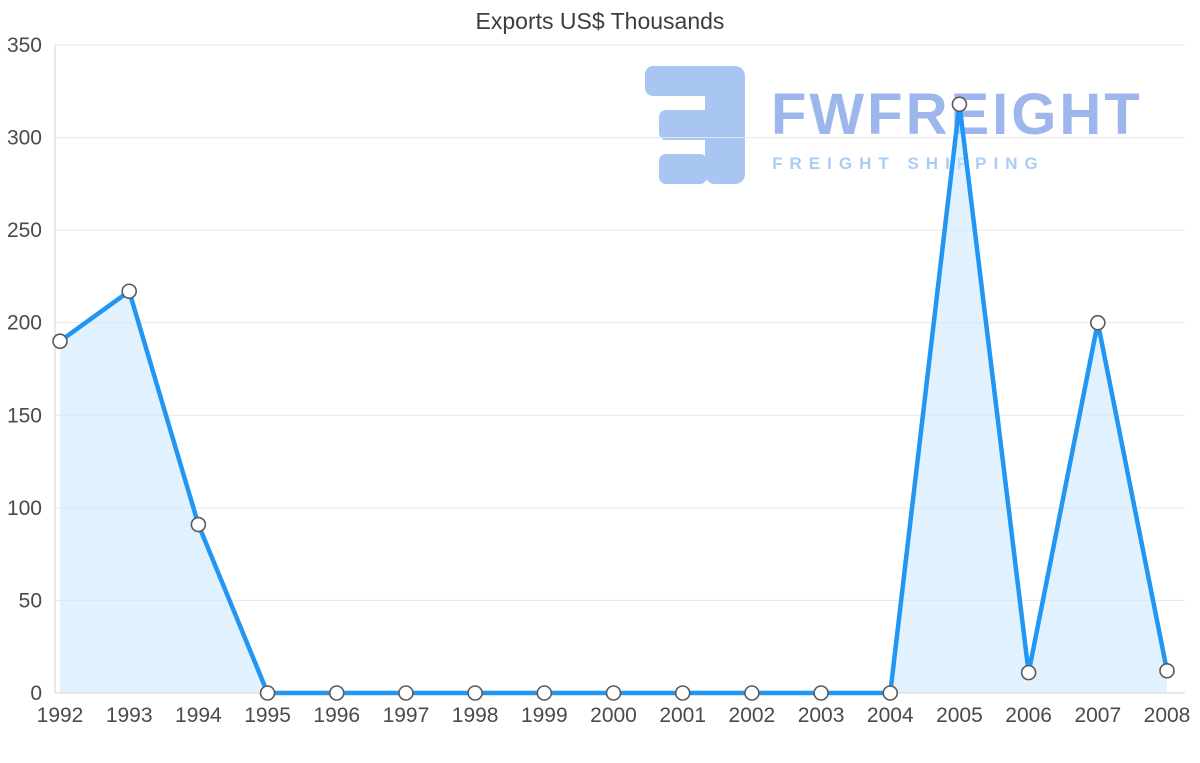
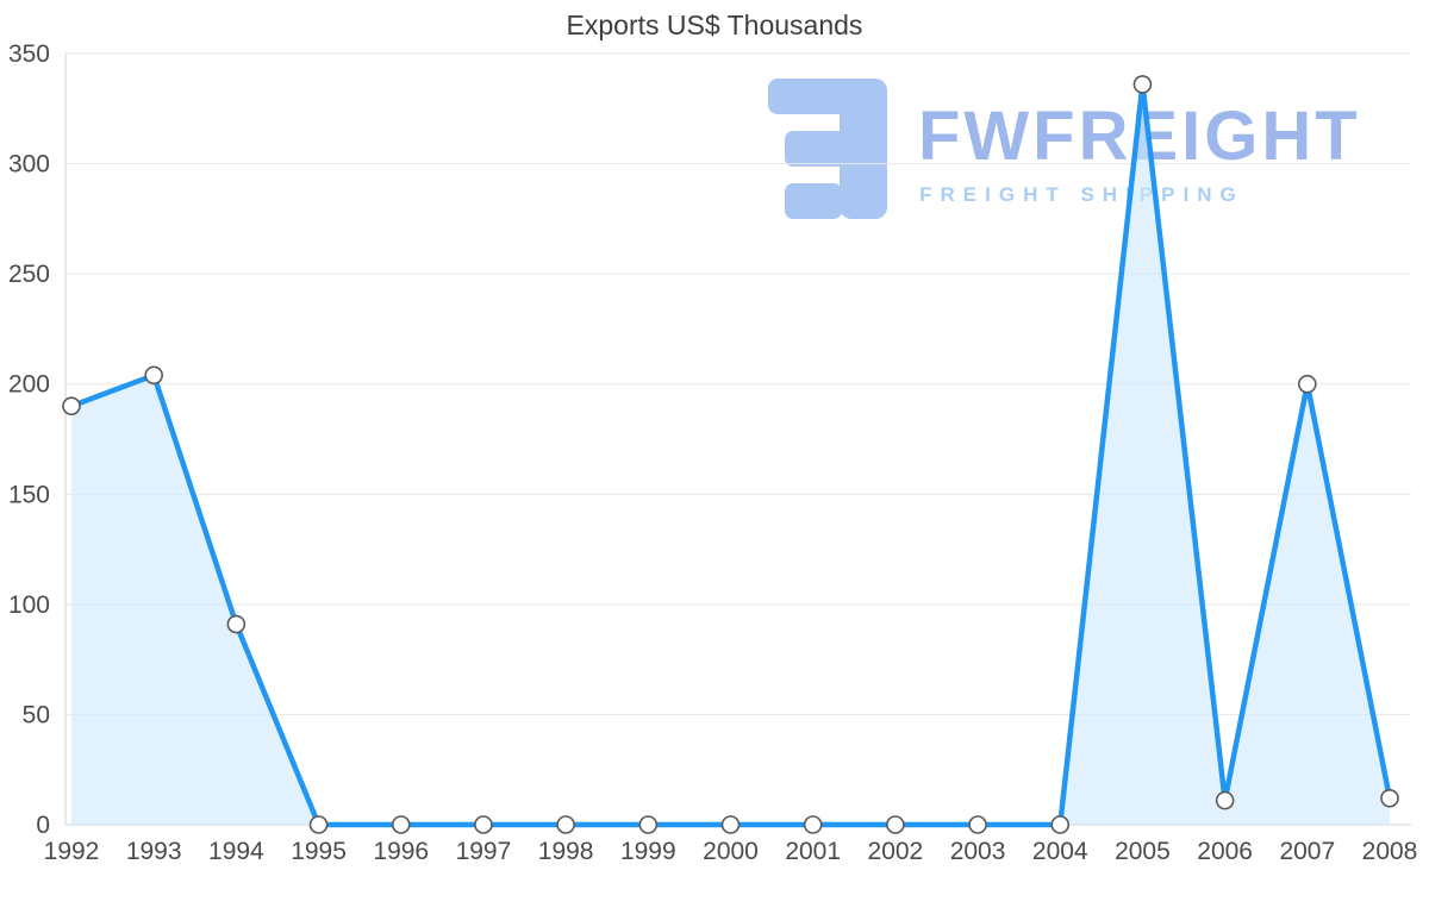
1993: 217 -> 204
2005: 318 -> 336
